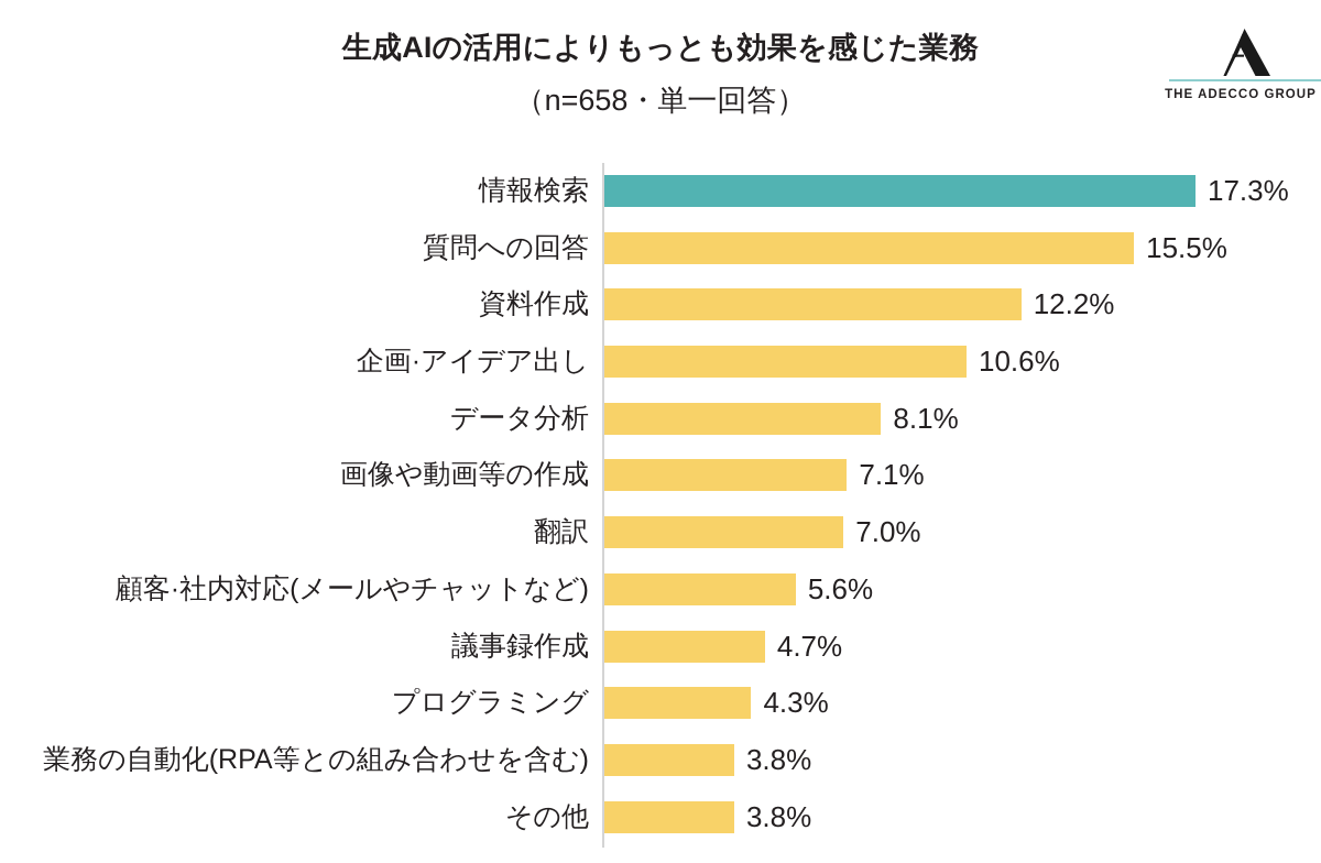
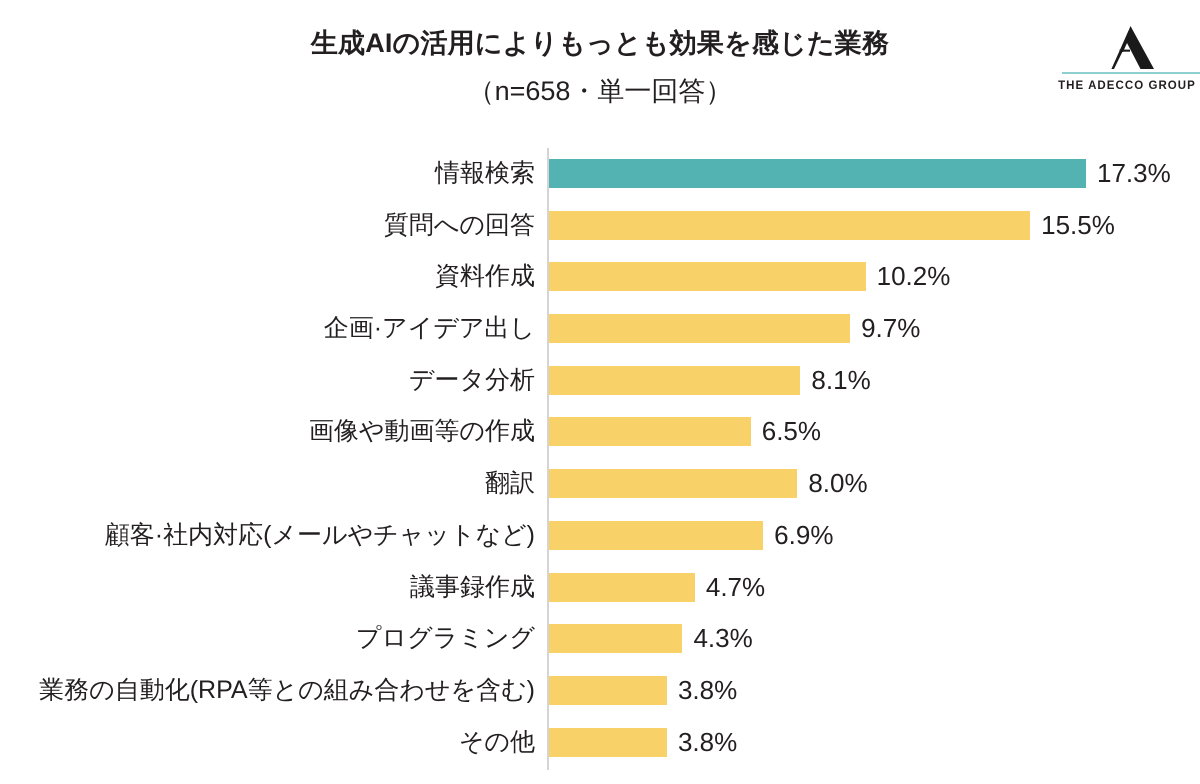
資料作成: 12.2% -> 10.2%
企画·アイデア出し: 10.6% -> 9.7%
画像や動画等の作成: 7.1% -> 6.5%
翻訳: 7.0% -> 8.0%
顧客·社内対応(メールやチャットなど): 5.6% -> 6.9%
